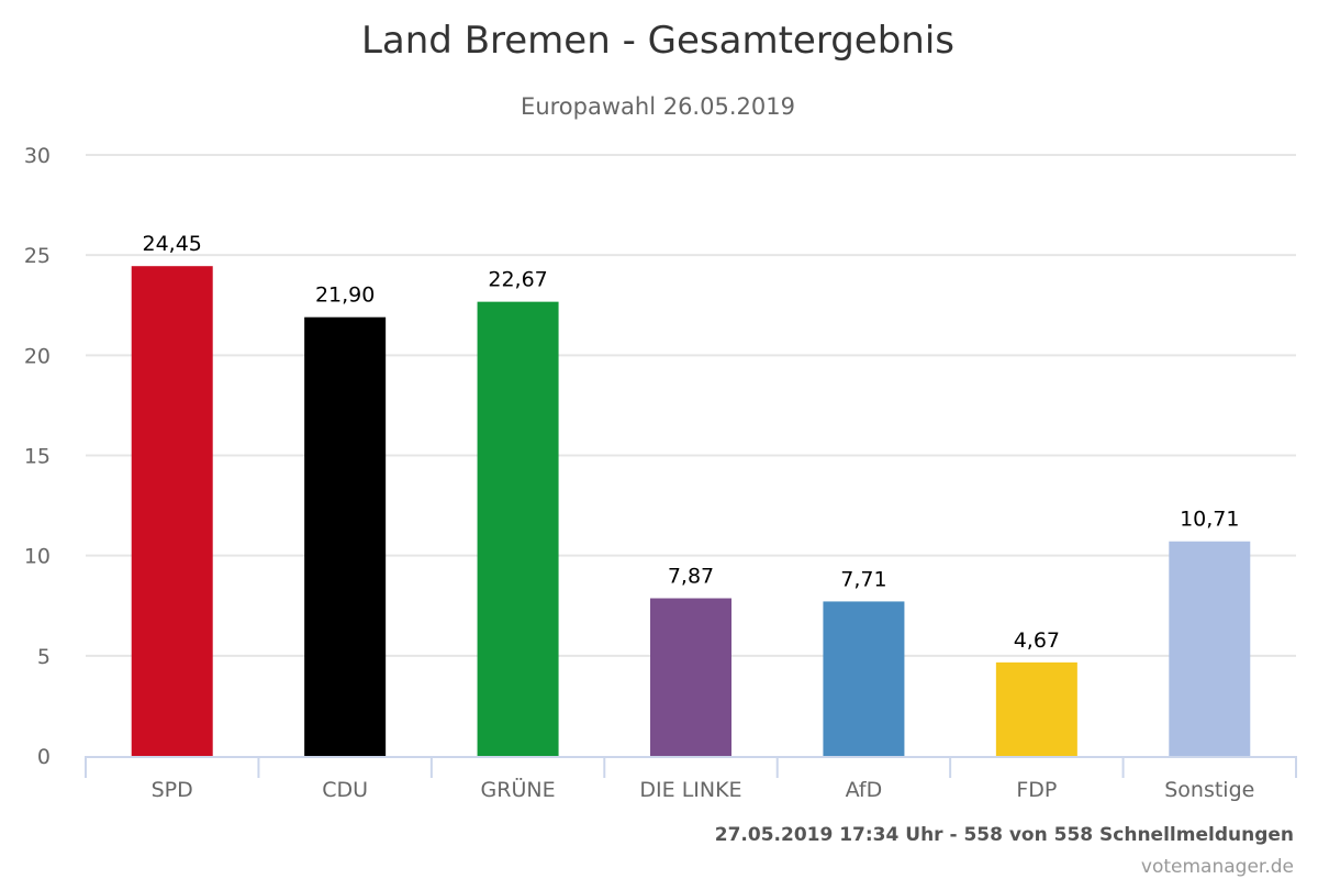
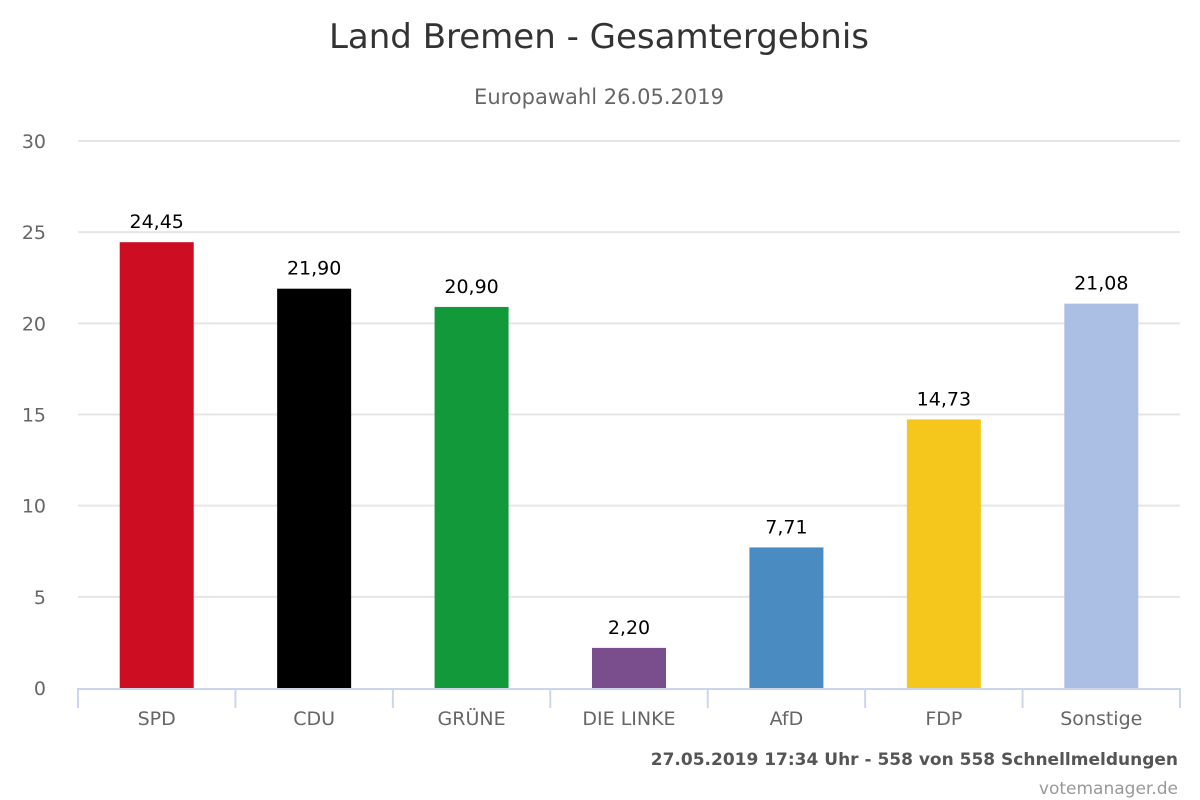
GRÜNE: 22,67 -> 20,90
DIE LINKE: 7,87 -> 2,20
FDP: 4,67 -> 14,73
Sonstige: 10,71 -> 21,08
